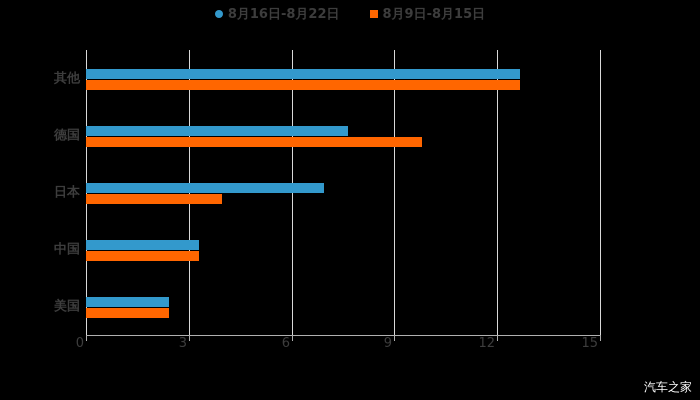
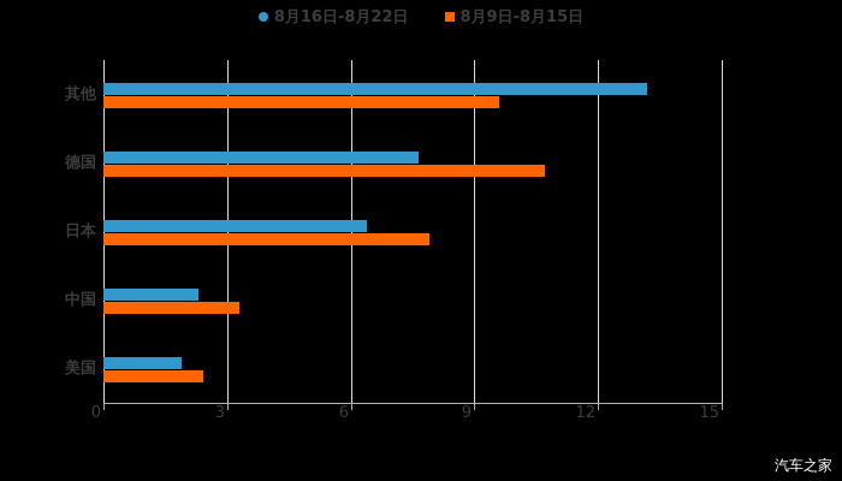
8月16日-8月22日/其他: 12.7 -> 13.2
8月9日-8月15日/其他: 12.7 -> 9.6
8月9日-8月15日/德国: 9.8 -> 10.7
8月16日-8月22日/日本: 7.0 -> 6.4
8月9日-8月15日/日本: 4.0 -> 7.9
8月16日-8月22日/中国: 3.3 -> 2.3
8月16日-8月22日/美国: 2.4 -> 1.9
